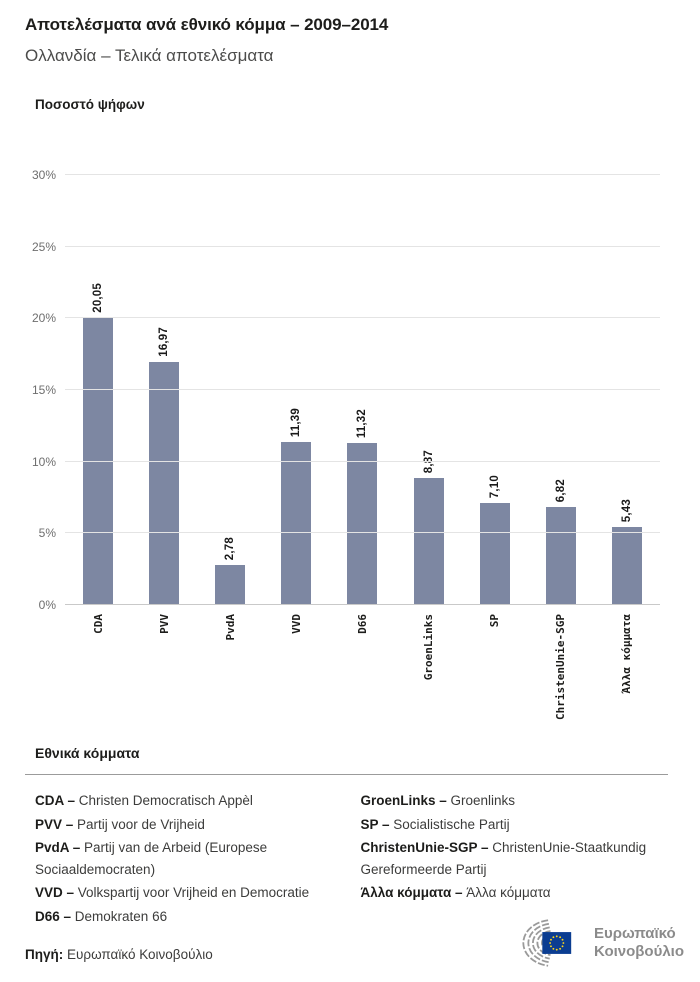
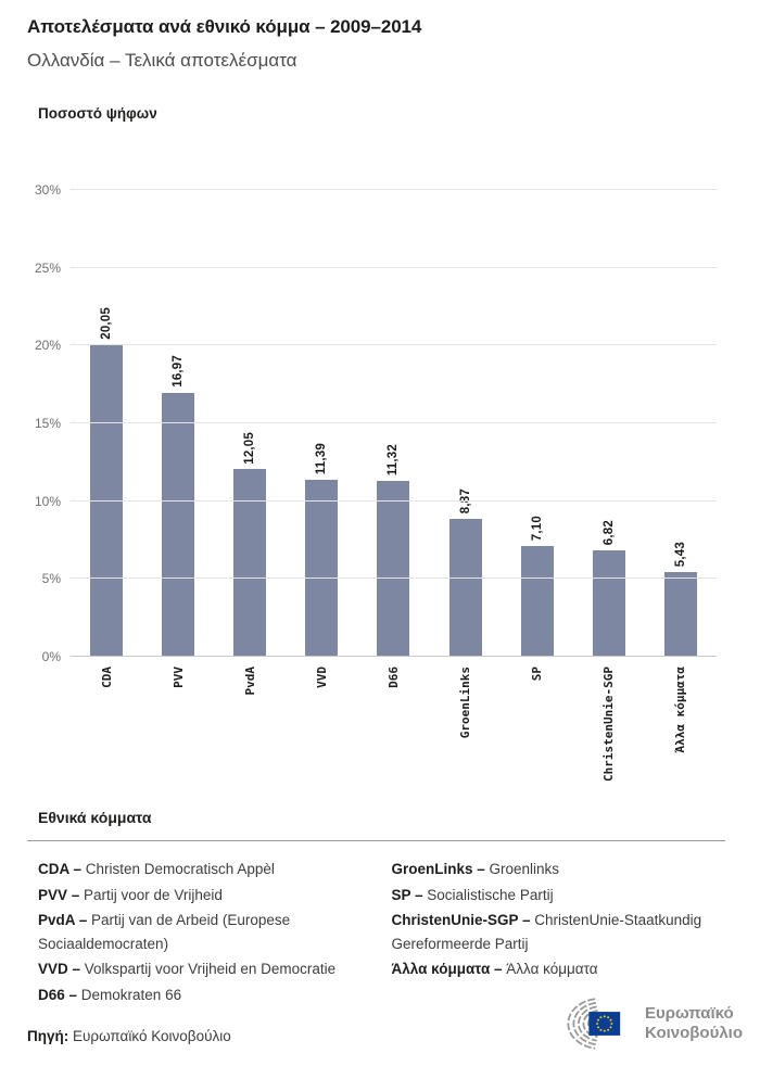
PvdA: 2,78 -> 12,05
